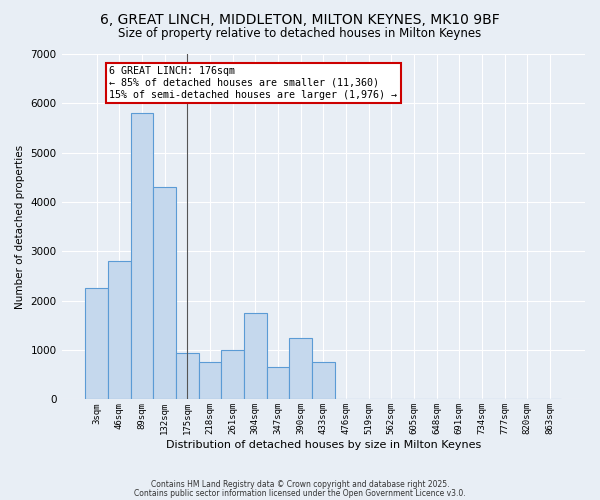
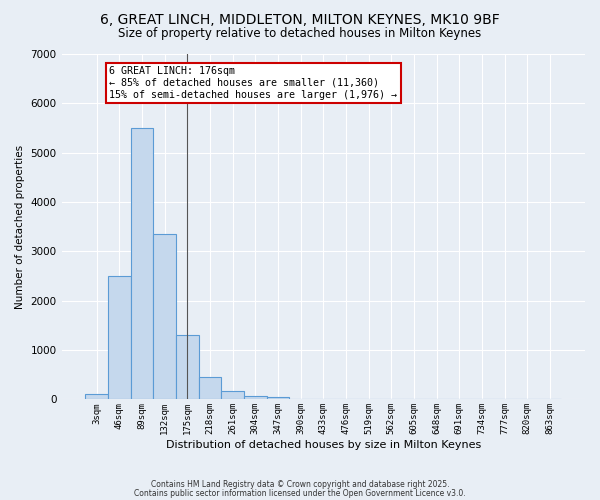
3sqm: 2250 -> 100
46sqm: 2800 -> 2500
89sqm: 5800 -> 5500
132sqm: 4300 -> 3350
175sqm: 950 -> 1300
218sqm: 750 -> 450
261sqm: 1000 -> 180
304sqm: 1750 -> 80
347sqm: 650 -> 50
390sqm: 1250 -> 10
433sqm: 750 -> 0
